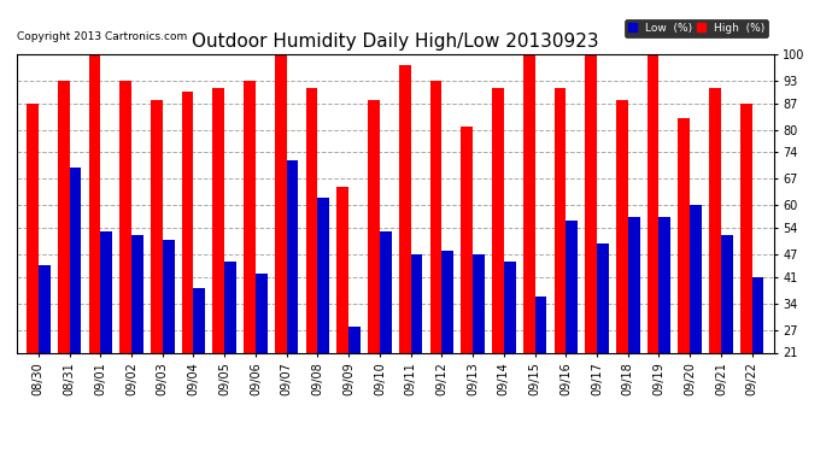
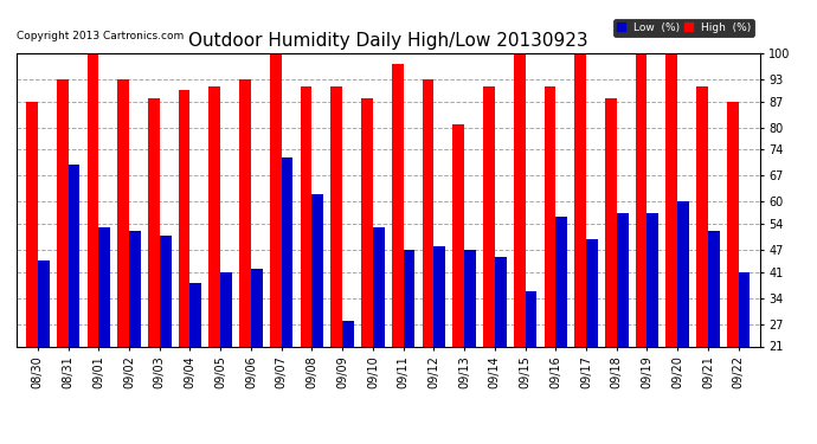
Low (%)/09/05: 45 -> 41
High (%)/09/09: 65 -> 91
High (%)/09/20: 83 -> 100
